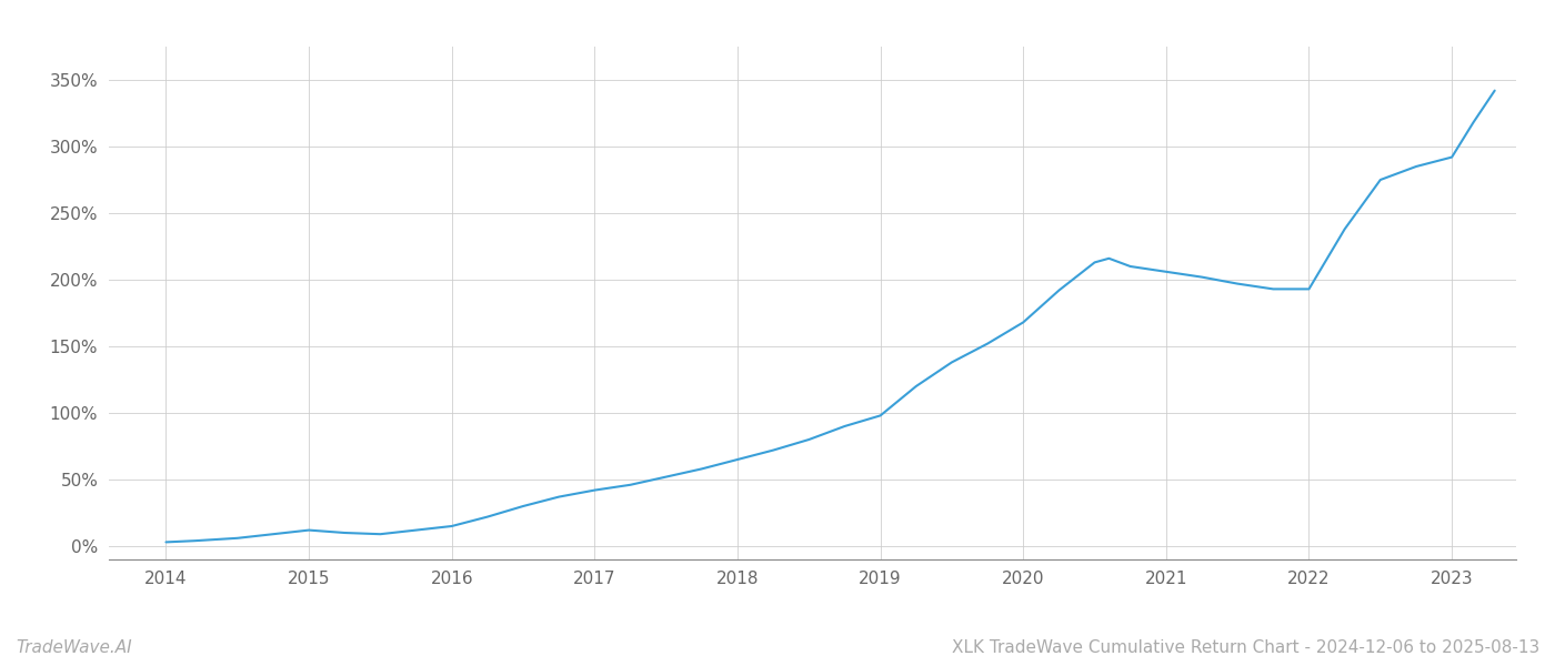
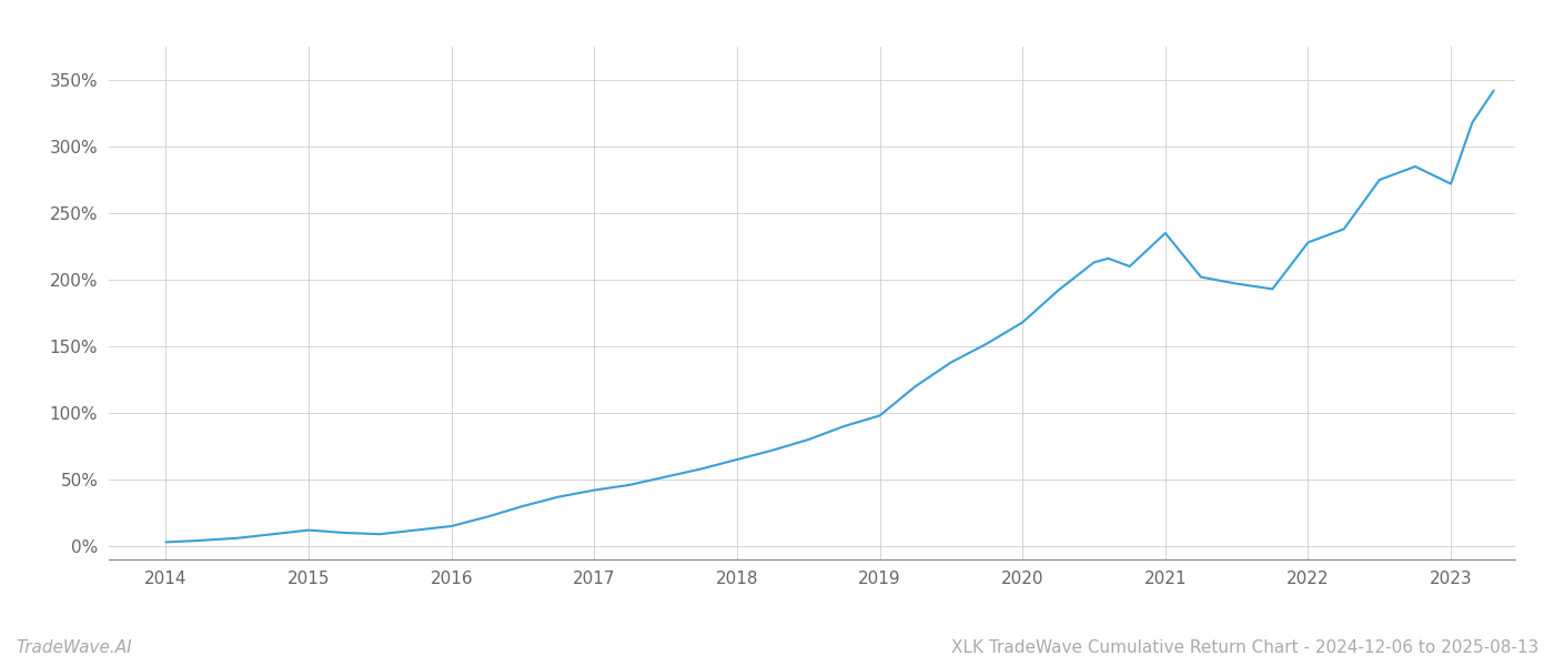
2021: 206% -> 235%
2022: 193% -> 228%
2023: 292% -> 272%
